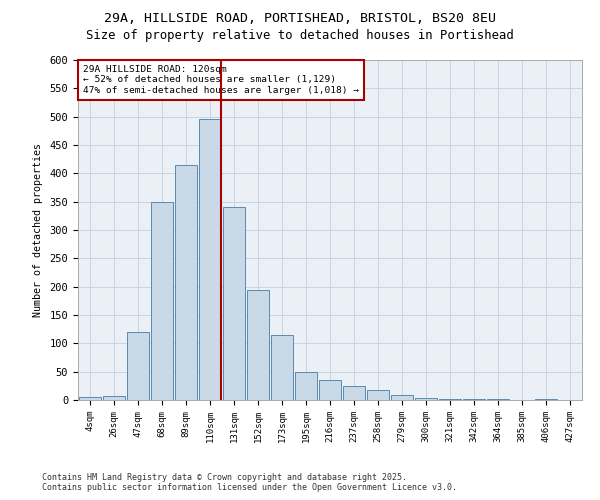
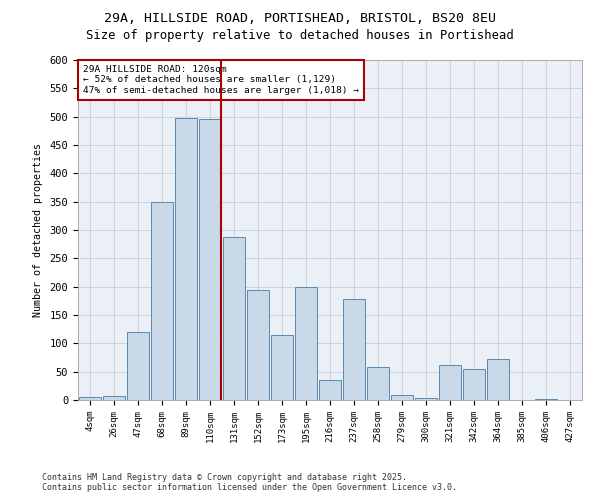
89sqm: 415 -> 498
131sqm: 340 -> 288
195sqm: 50 -> 200
237sqm: 25 -> 178
258sqm: 17 -> 58
321sqm: 2 -> 62
342sqm: 2 -> 54
364sqm: 1 -> 72
